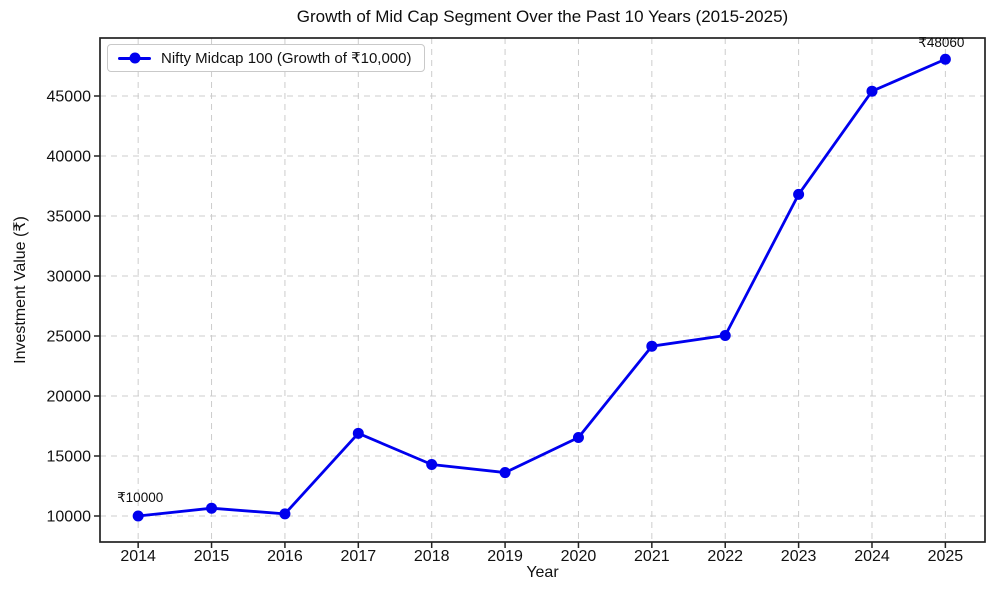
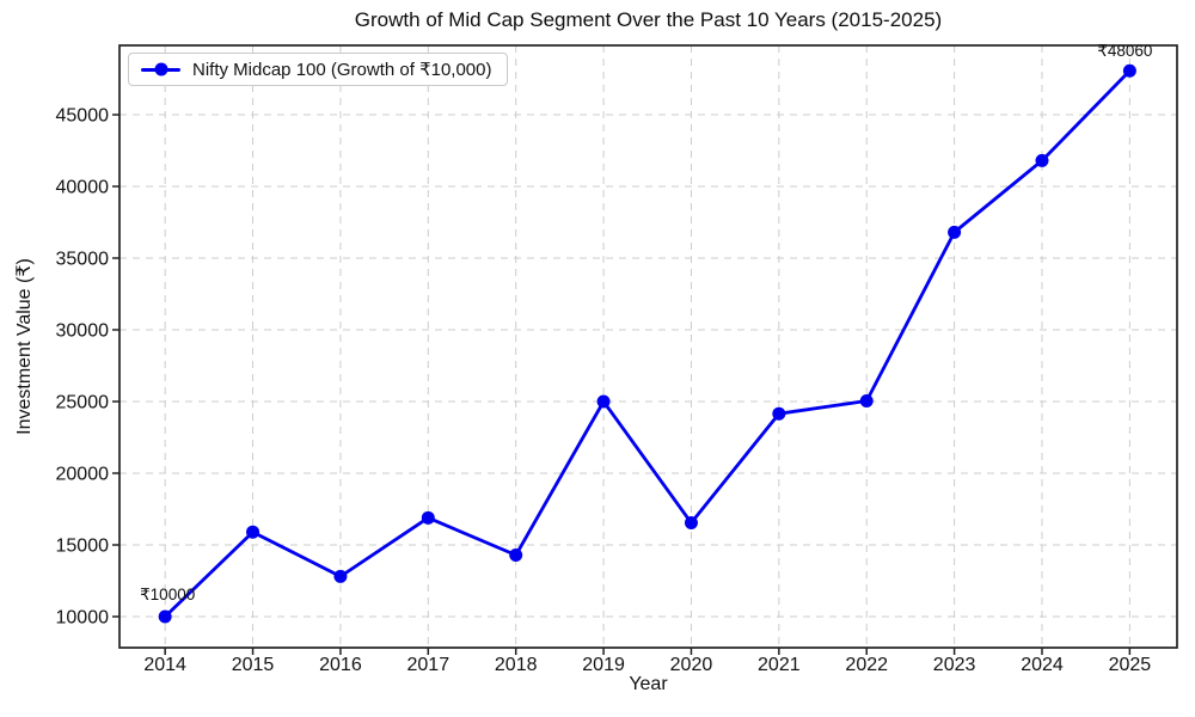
2015: 10600 -> 15900
2016: 10200 -> 12800
2019: 13600 -> 25000
2024: 45400 -> 41800
